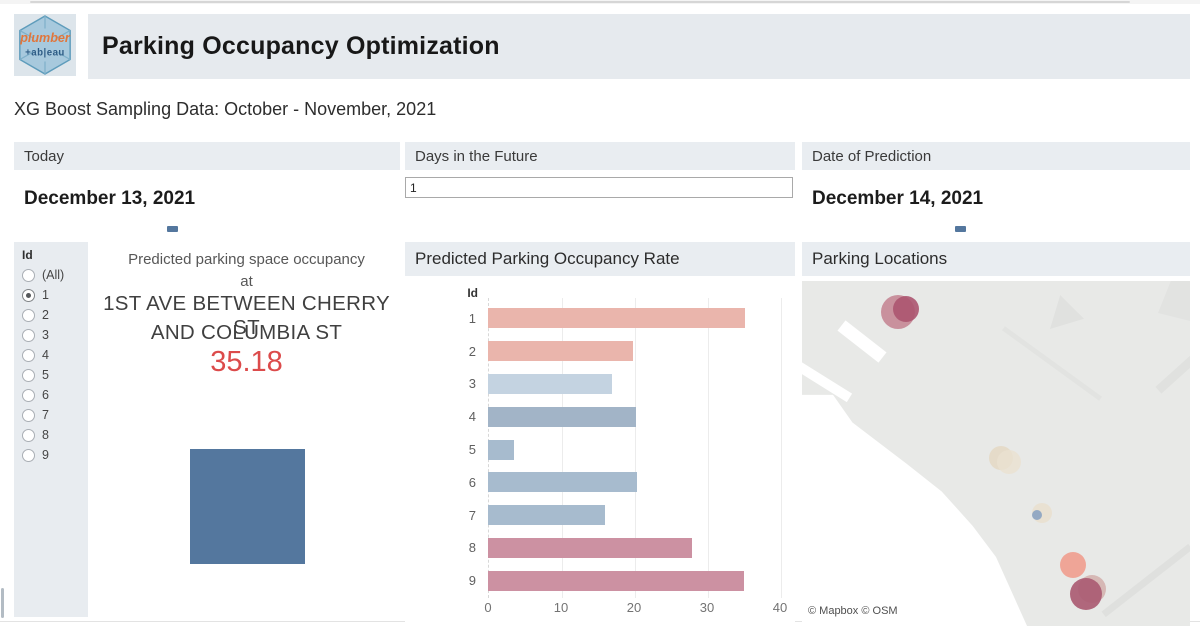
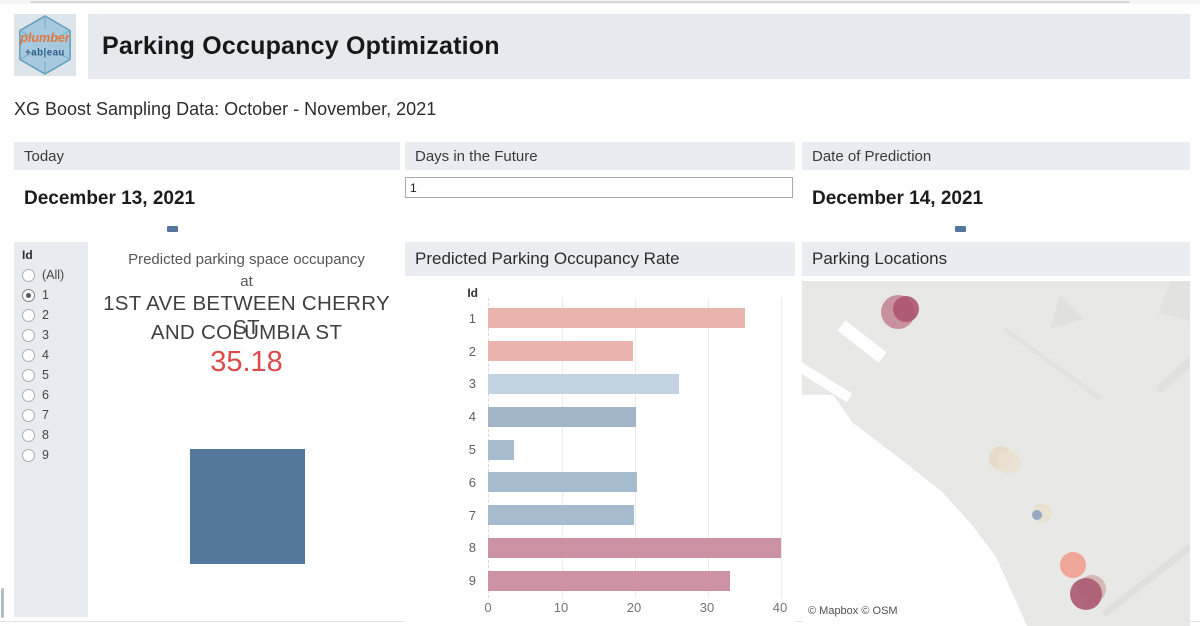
3: 17 -> 26
7: 16 -> 20
8: 28 -> 40
9: 35 -> 33
